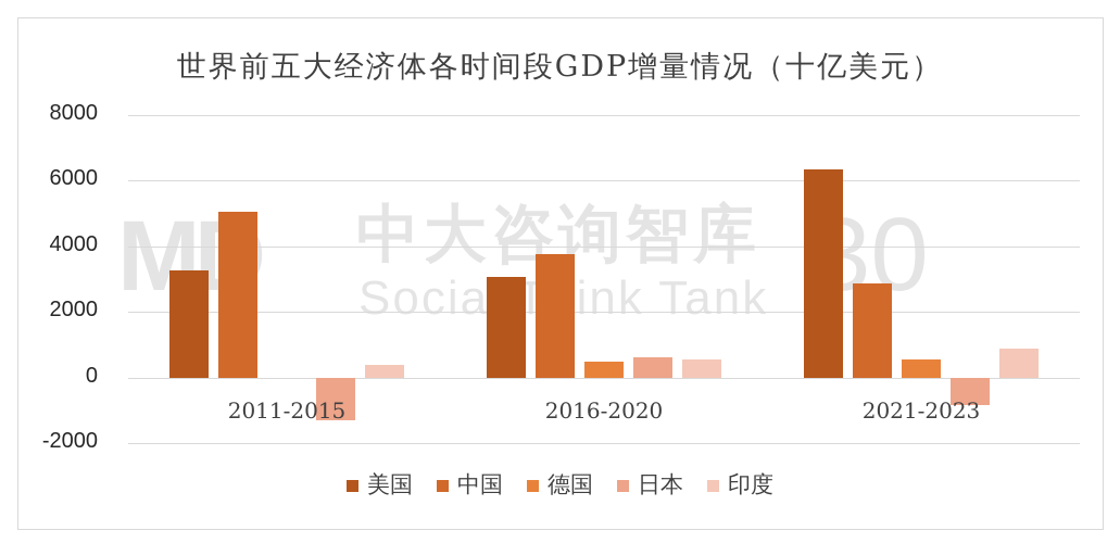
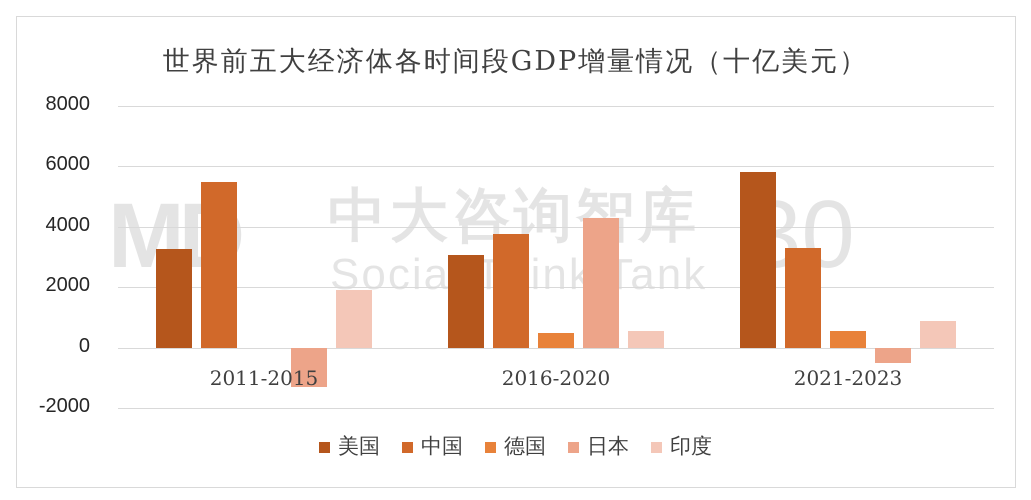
中国/2011-2015: 5000 -> 5500
印度/2011-2015: 400 -> 1900
日本/2016-2020: 600 -> 4300
美国/2021-2023: 6400 -> 5800
中国/2021-2023: 2900 -> 3300
日本/2021-2023: -800 -> -500
